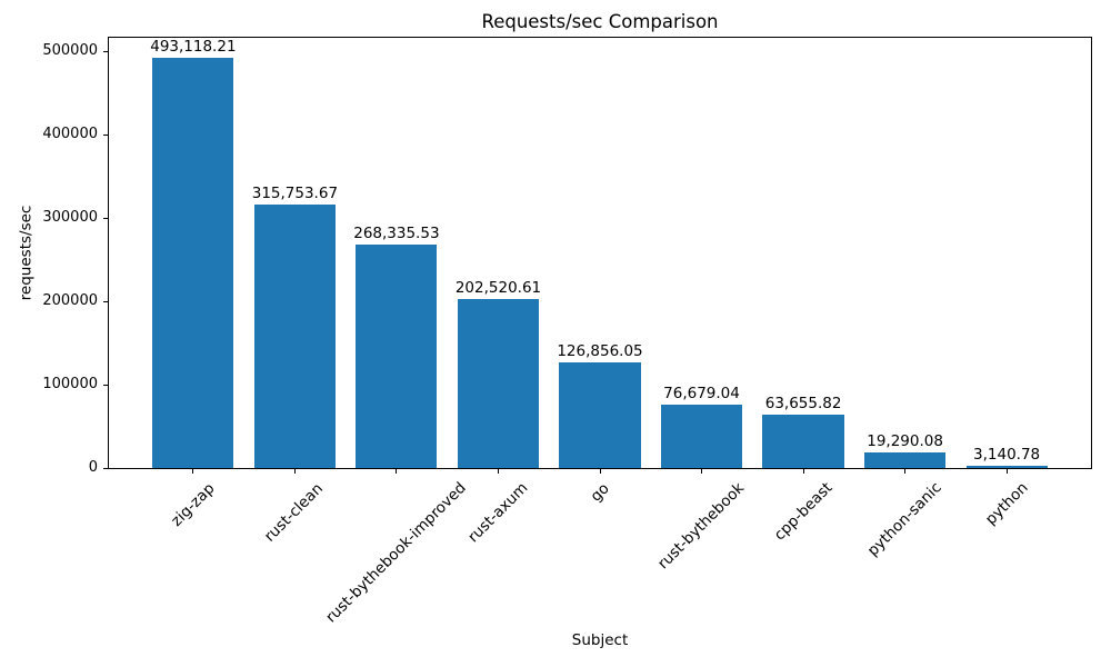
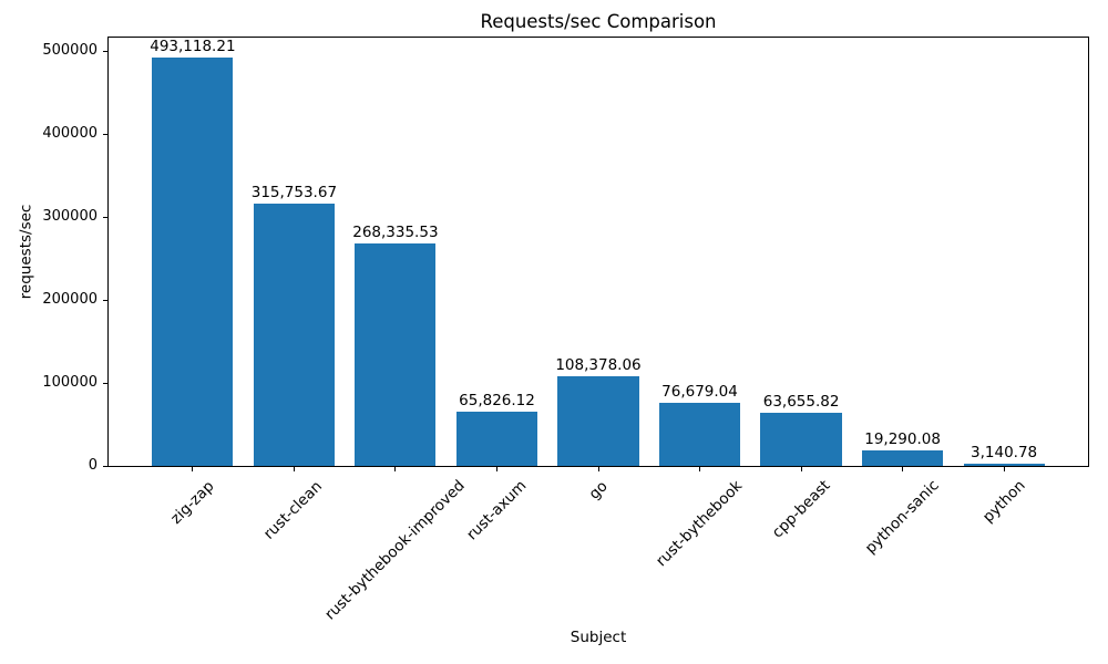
rust-axum: 202,520.61 -> 65,826.12
go: 126,856.05 -> 108,378.06
